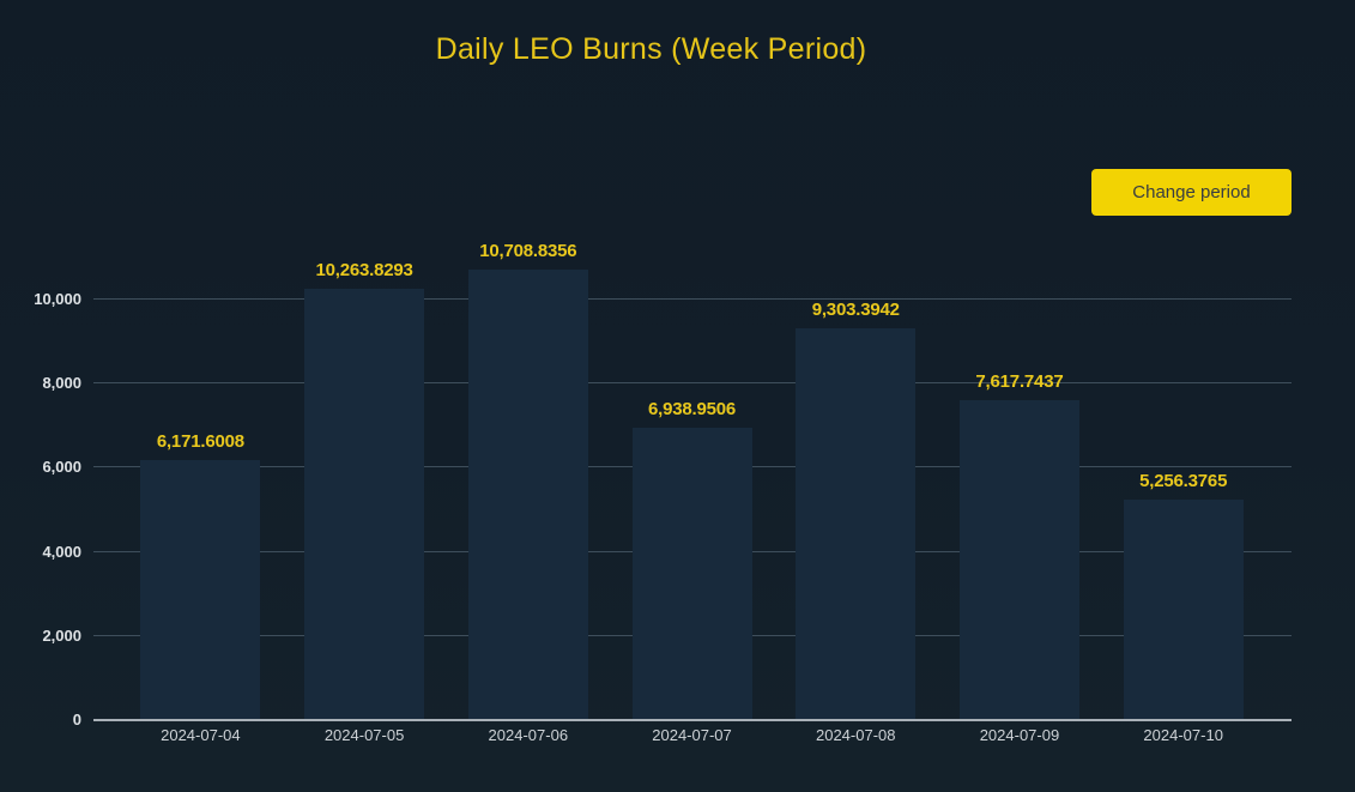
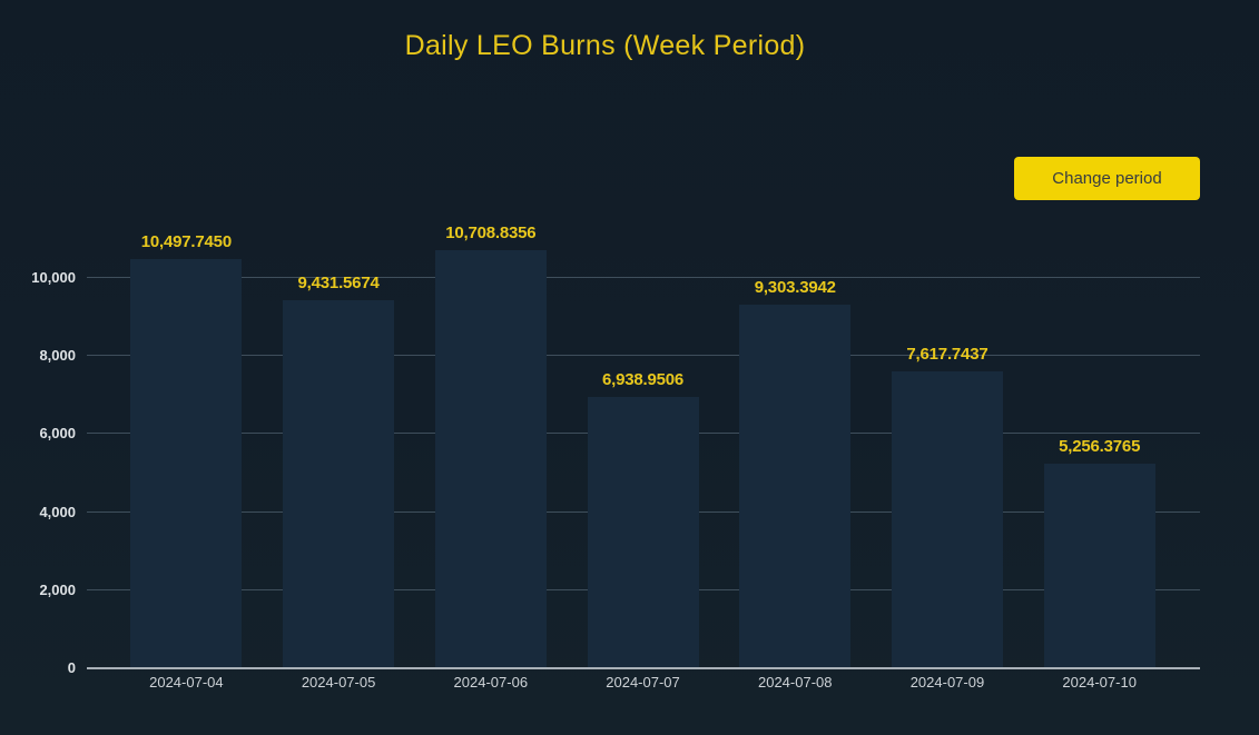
2024-07-04: 6,171.6008 -> 10,497.7450
2024-07-05: 10,263.8293 -> 9,431.5674
